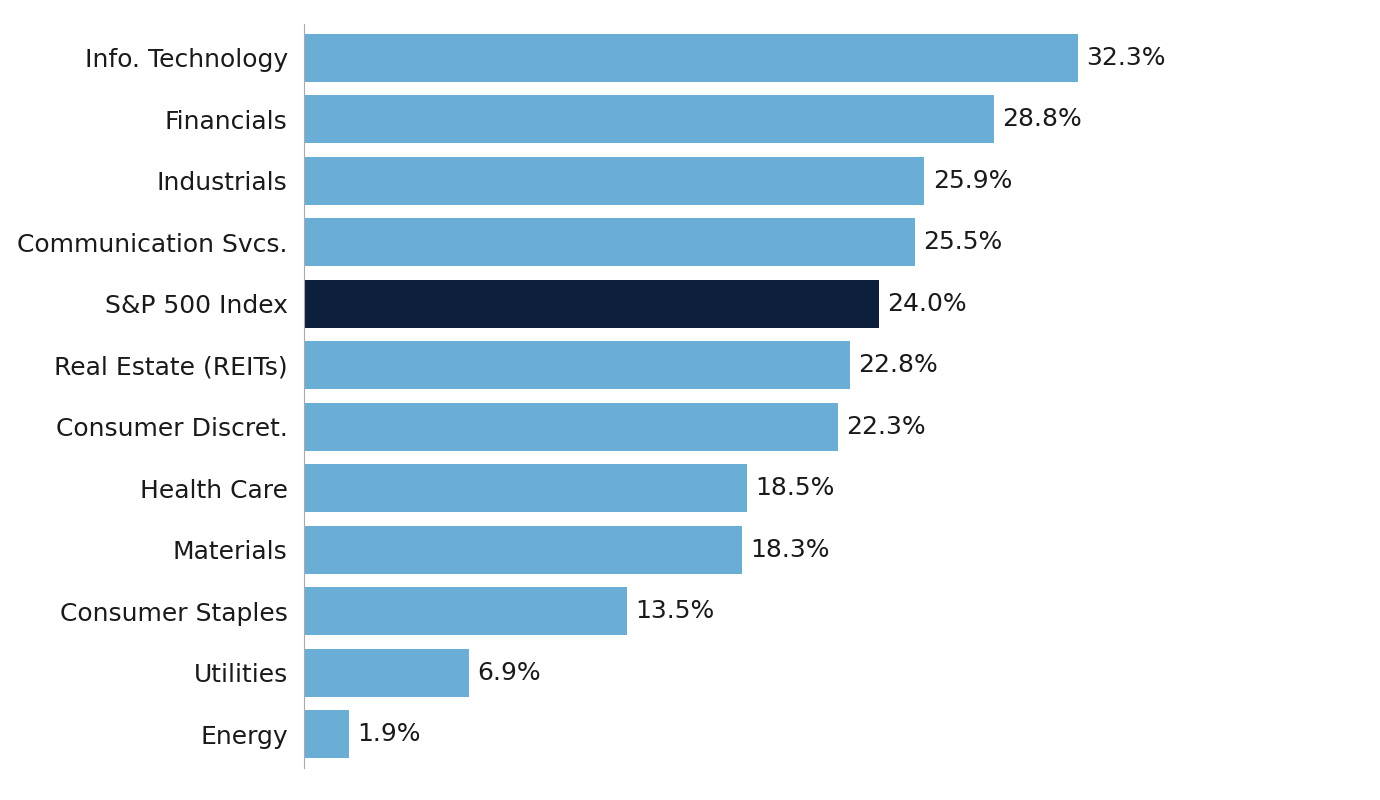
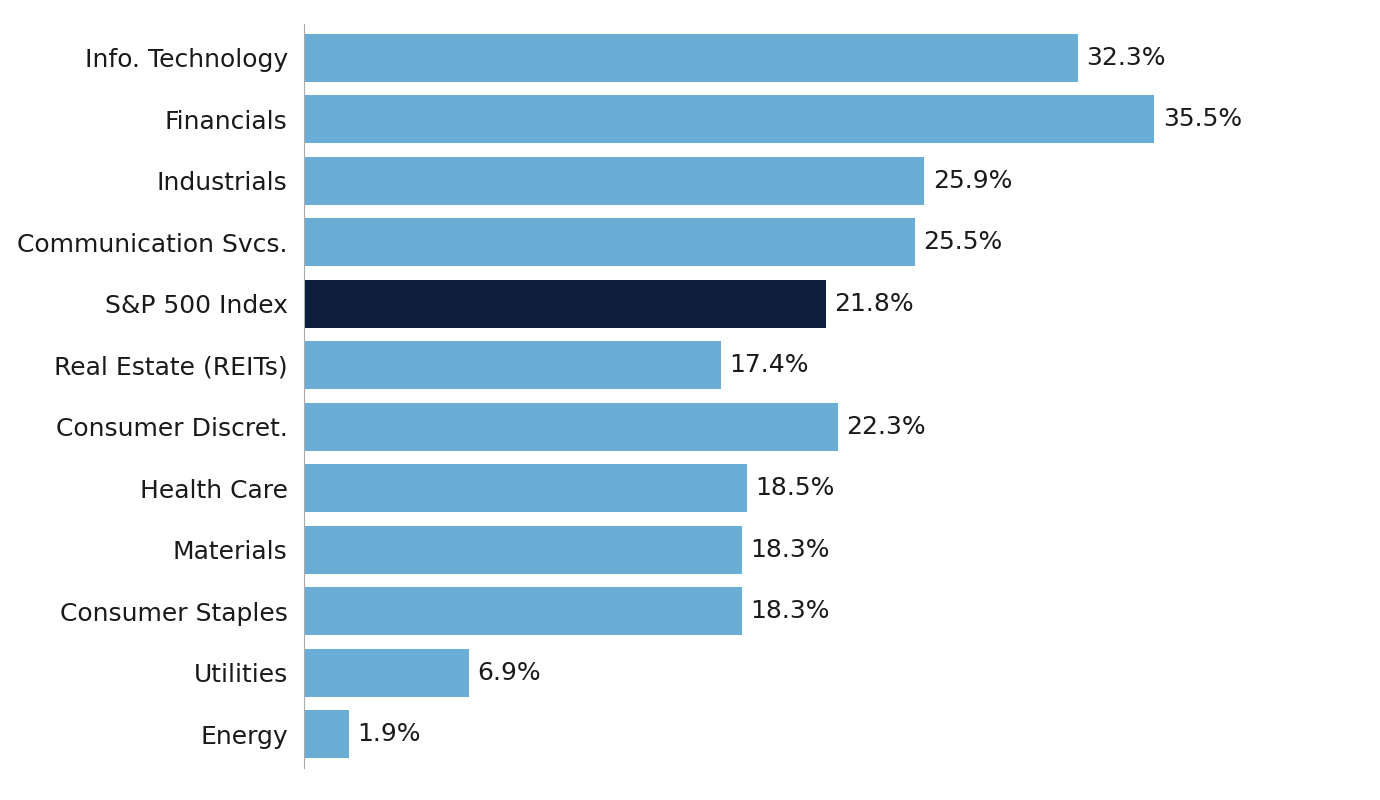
Financials: 28.8% -> 35.5%
S&P 500 Index: 24.0% -> 21.8%
Real Estate (REITs): 22.8% -> 17.4%
Consumer Staples: 13.5% -> 18.3%
